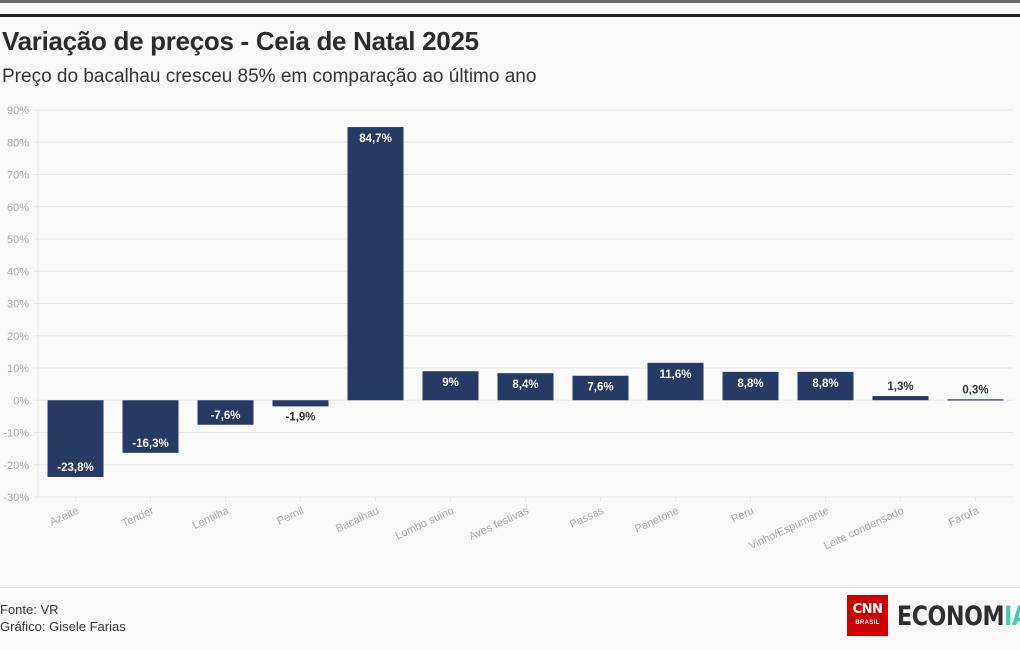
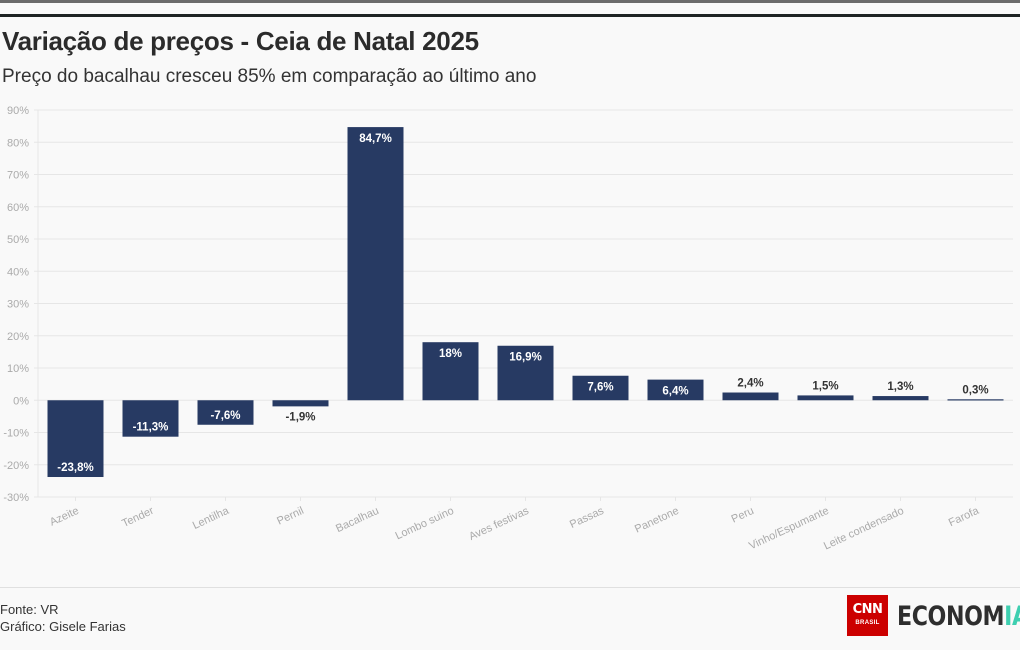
Tender: -16,3% -> -11,3%
Lombo suino: 9% -> 18%
Aves festivas: 8,4% -> 16,9%
Panetone: 11,6% -> 6,4%
Peru: 8,8% -> 2,4%
Vinho/Espumante: 8,8% -> 1,5%
